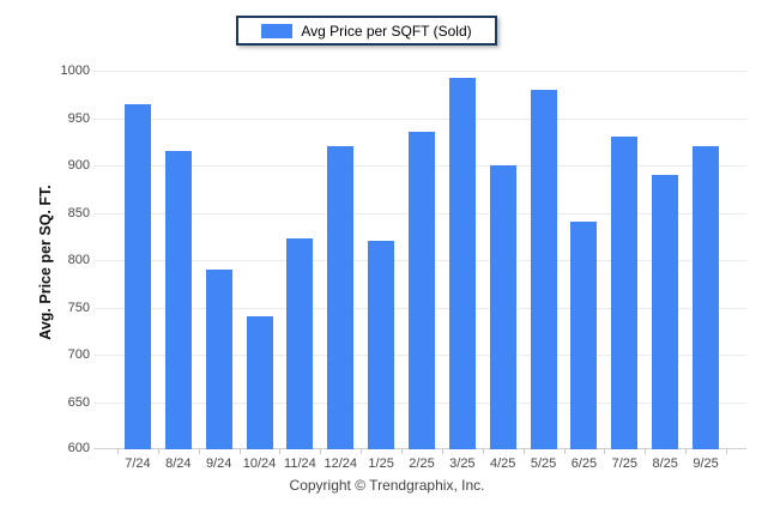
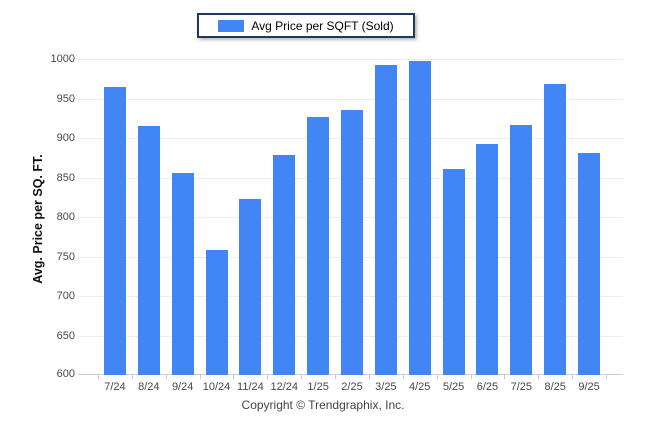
9/24: 790 -> 860
10/24: 740 -> 760
12/24: 920 -> 880
1/25: 820 -> 930
4/25: 900 -> 1000
5/25: 980 -> 860
6/25: 840 -> 890
7/25: 930 -> 920
8/25: 890 -> 970
9/25: 920 -> 880
